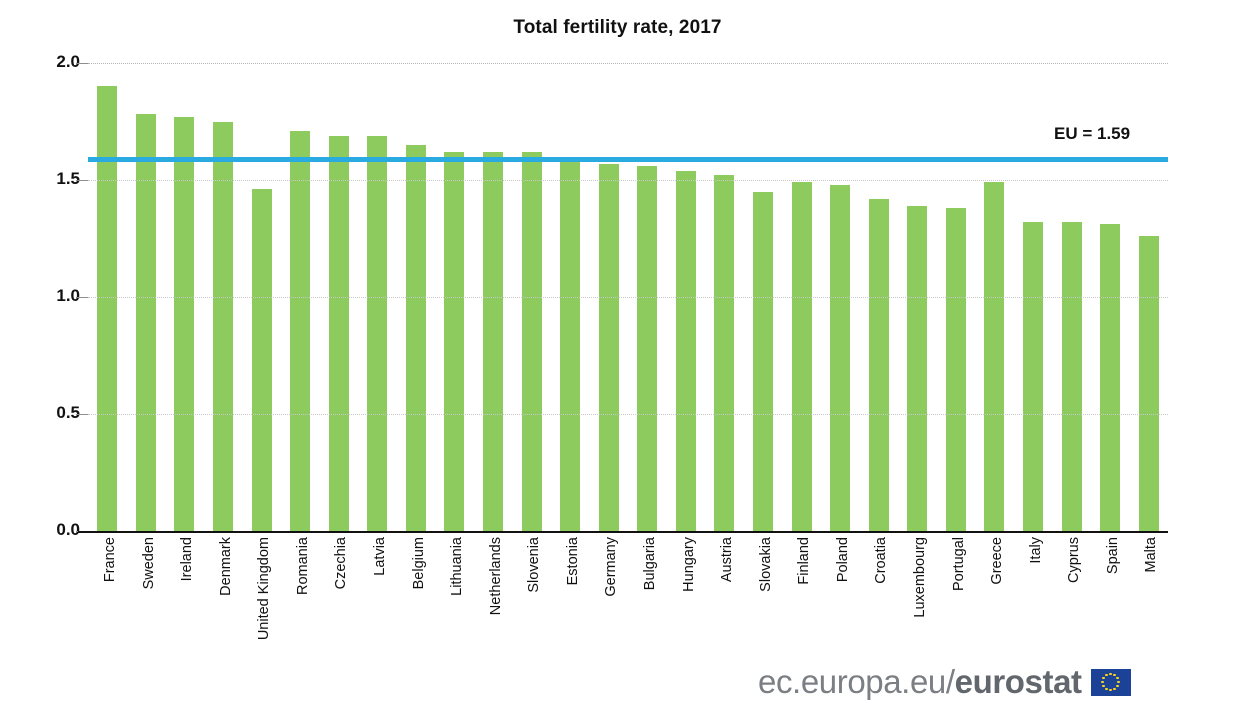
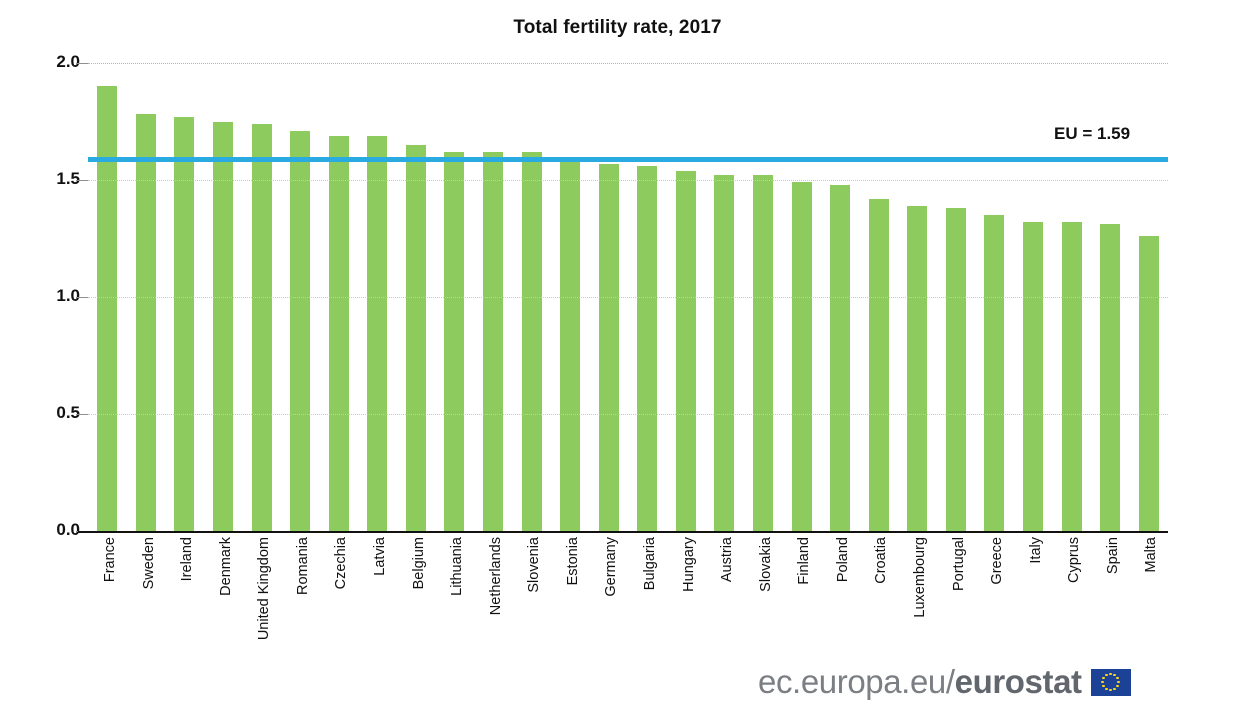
United Kingdom: 1.46 -> 1.74
Slovakia: 1.45 -> 1.52
Greece: 1.49 -> 1.35
